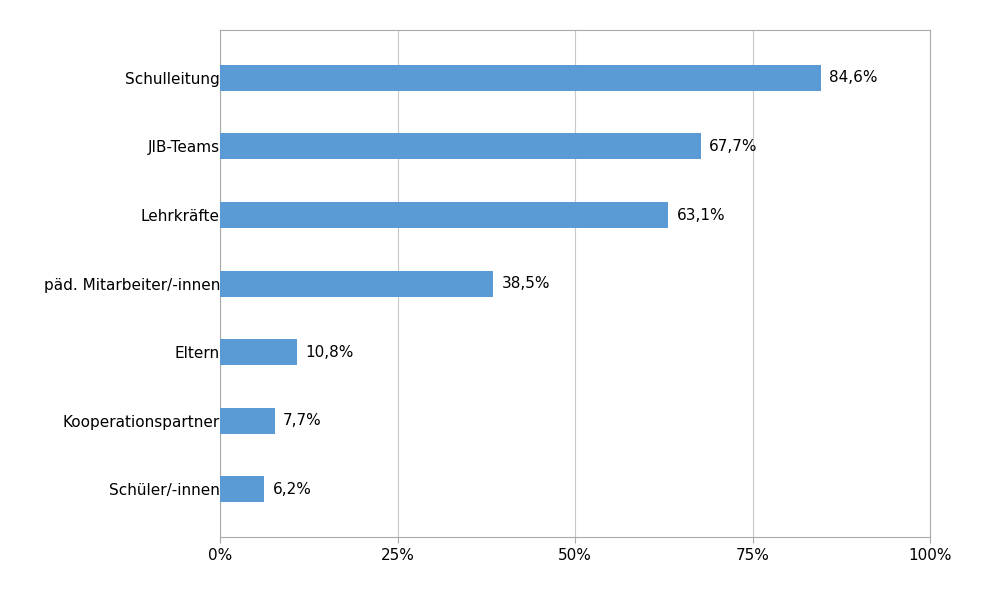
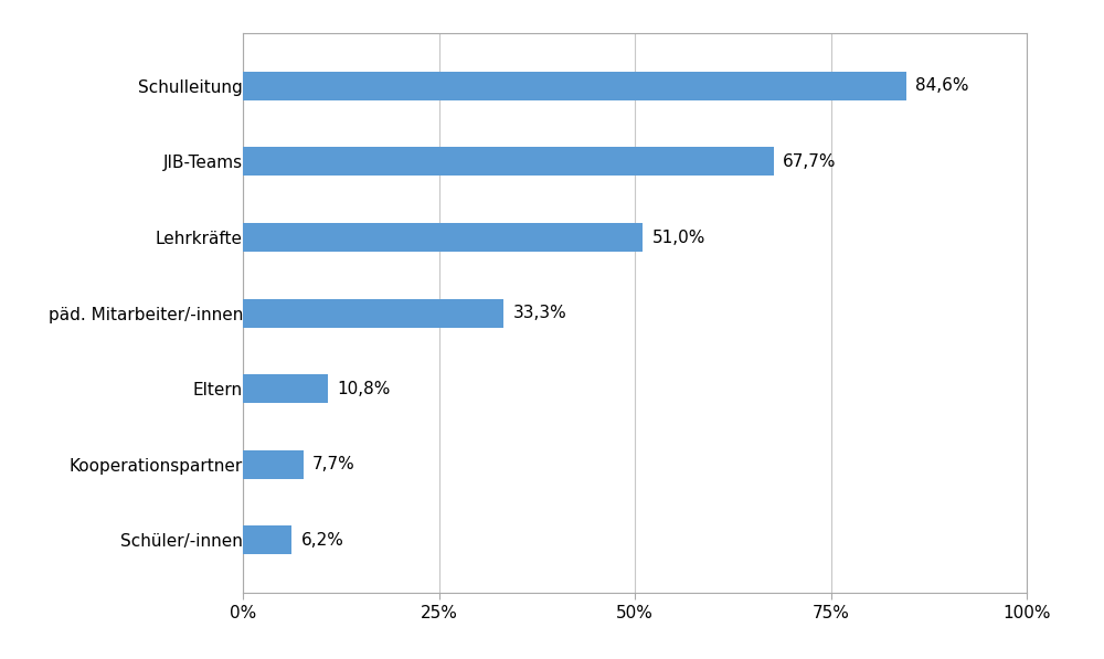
Lehrkräfte: 63,1% -> 51,0%
päd. Mitarbeiter/-innen: 38,5% -> 33,3%
